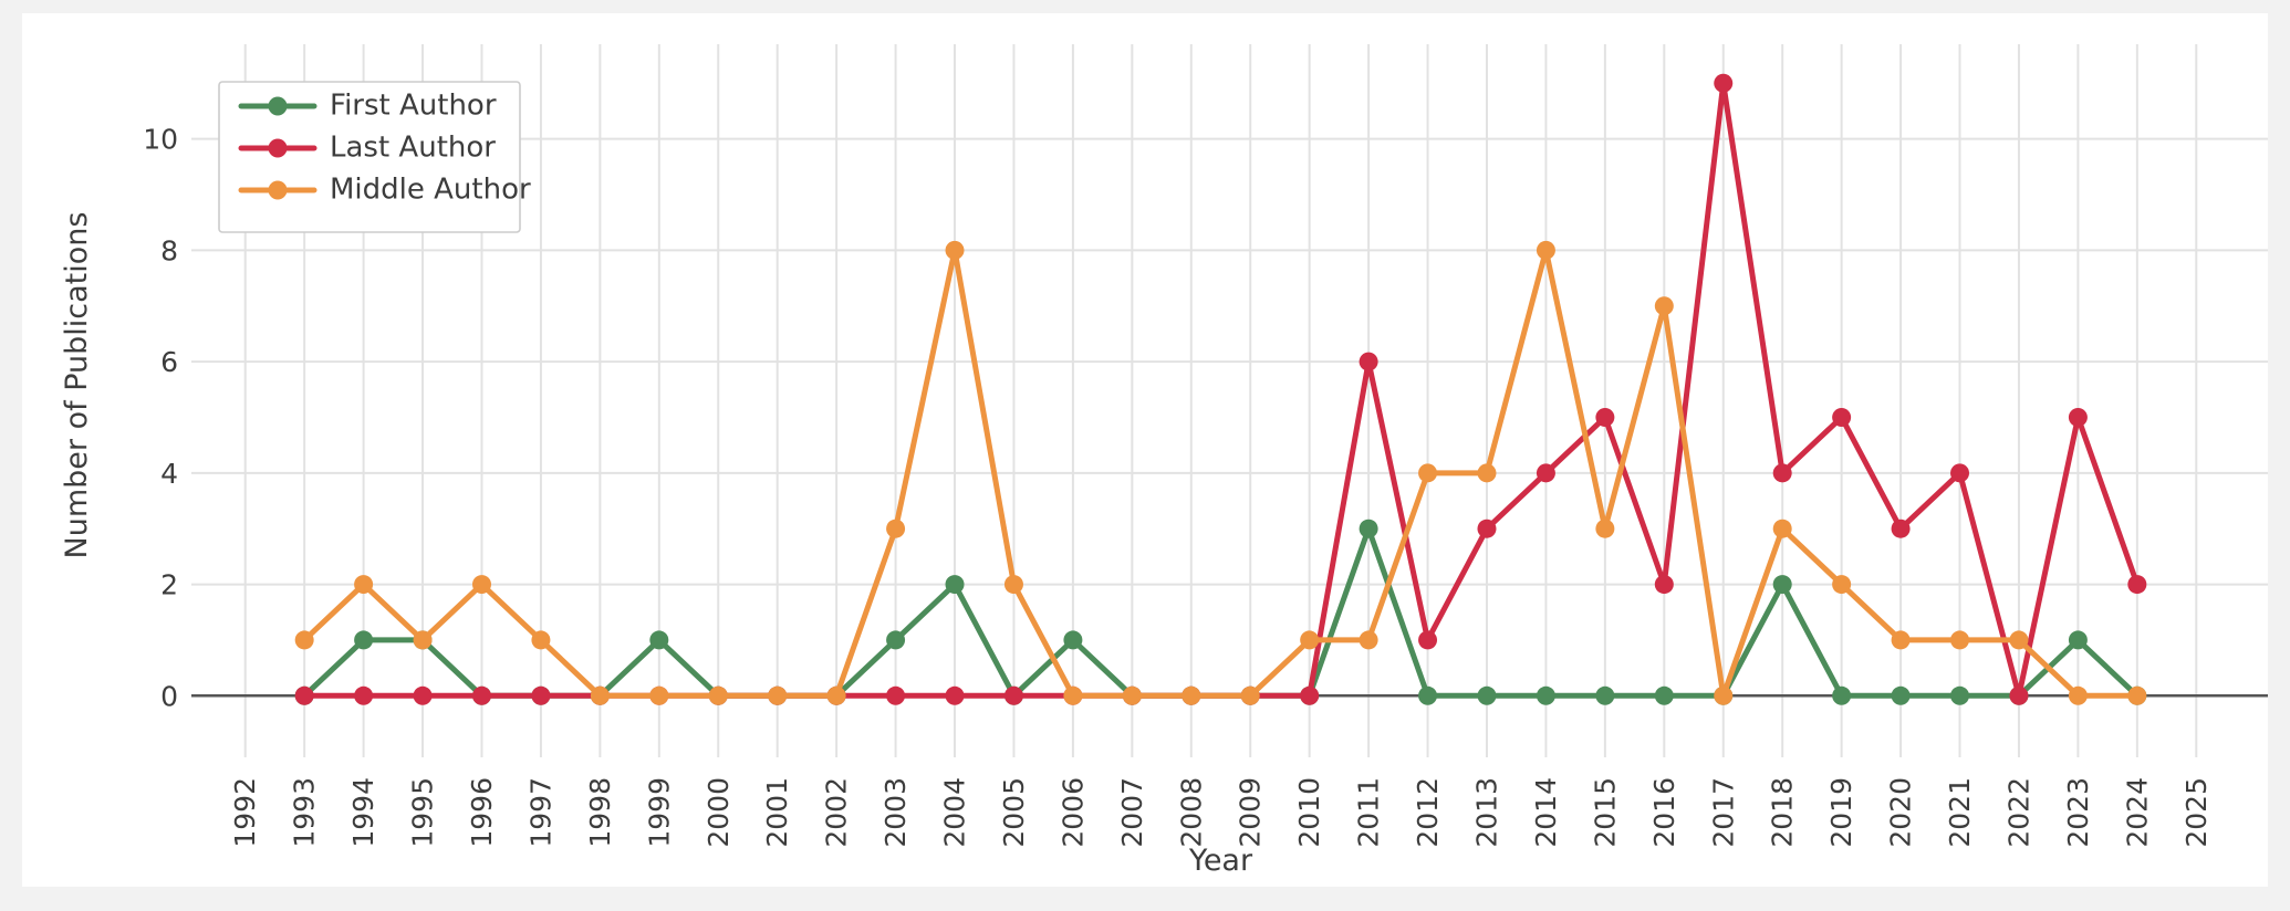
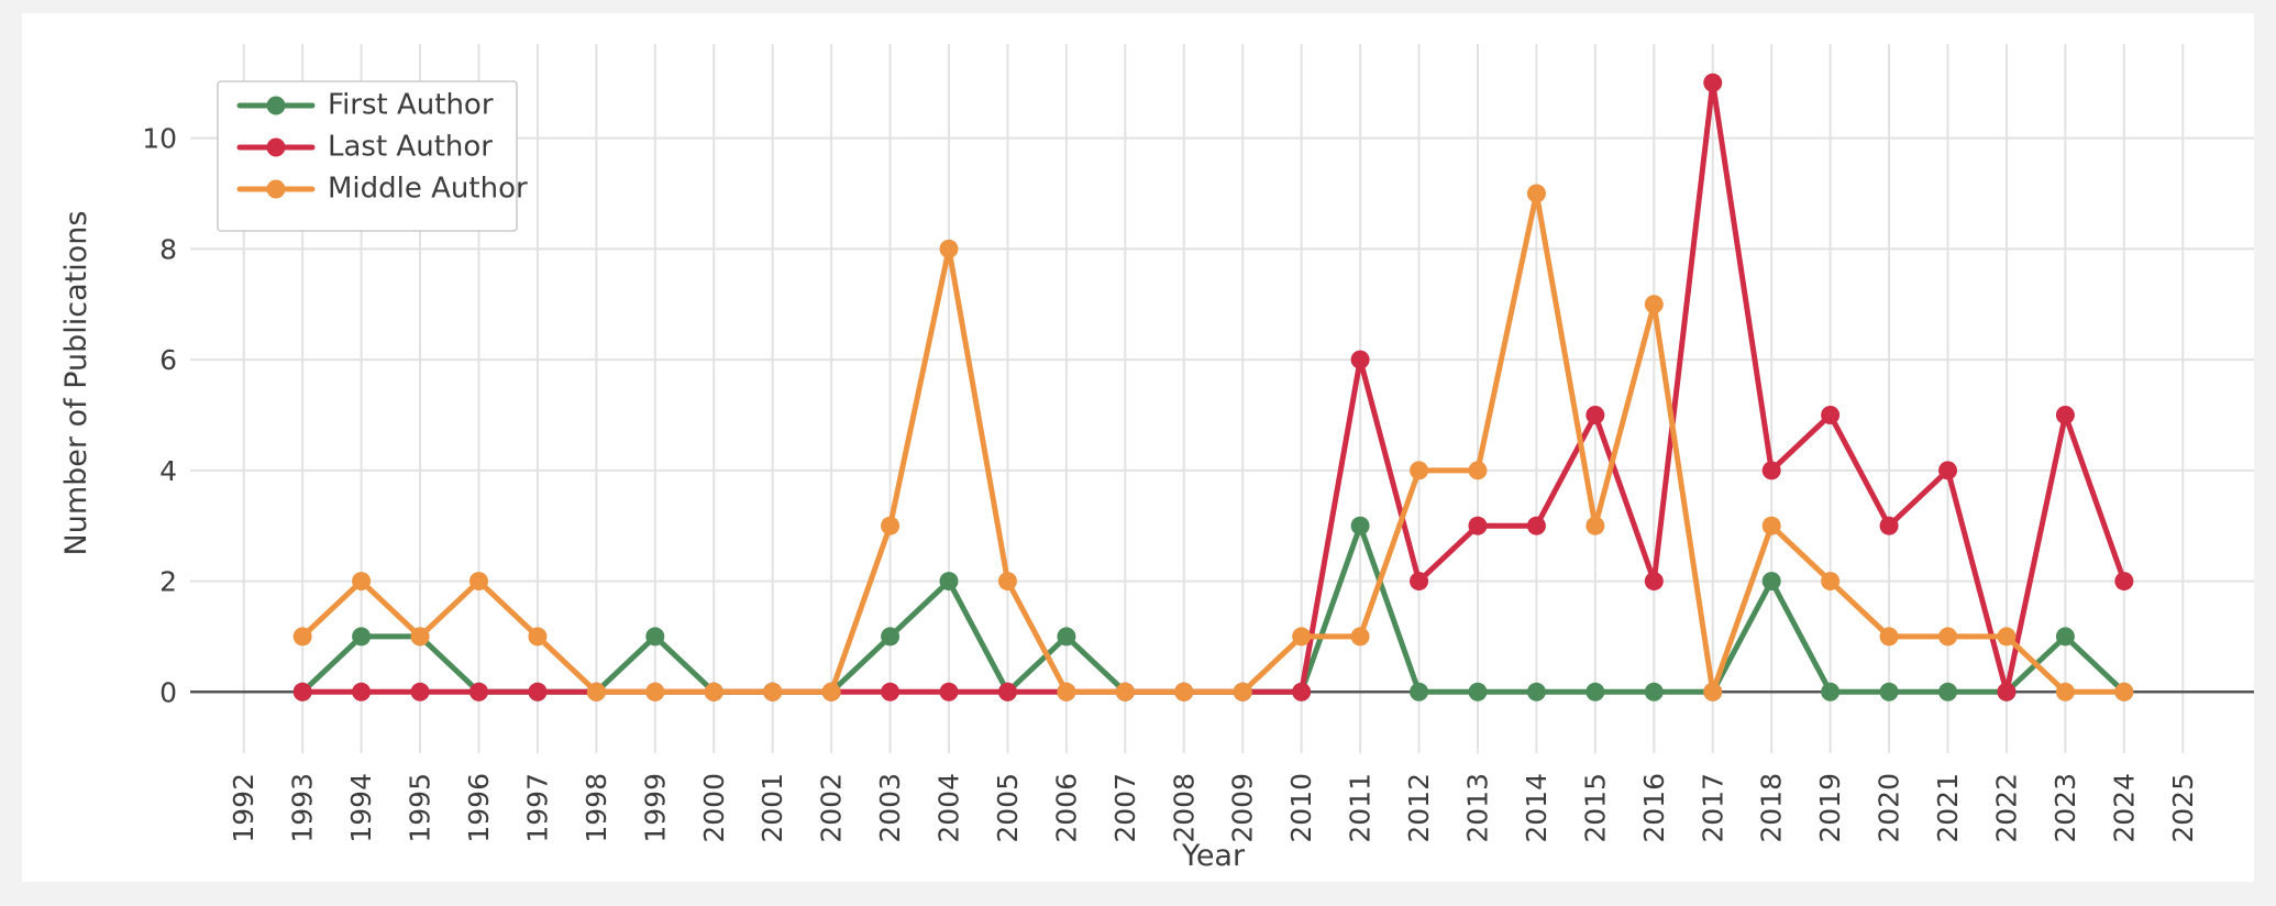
Last Author/2012: 1 -> 2
Last Author/2014: 4 -> 3
Middle Author/2014: 8 -> 9
